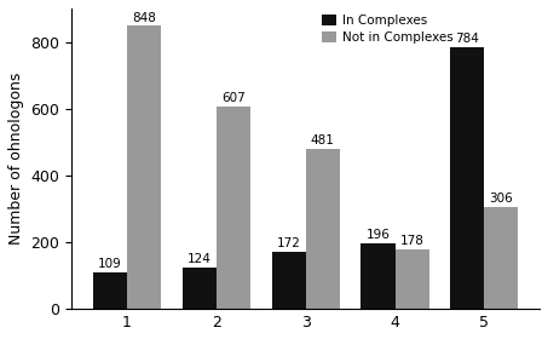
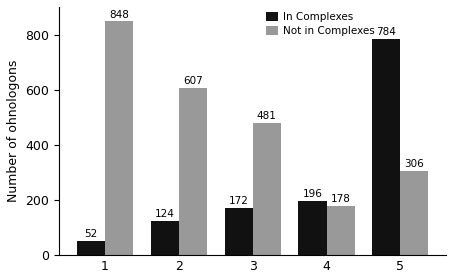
In Complexes/1: 109 -> 52
